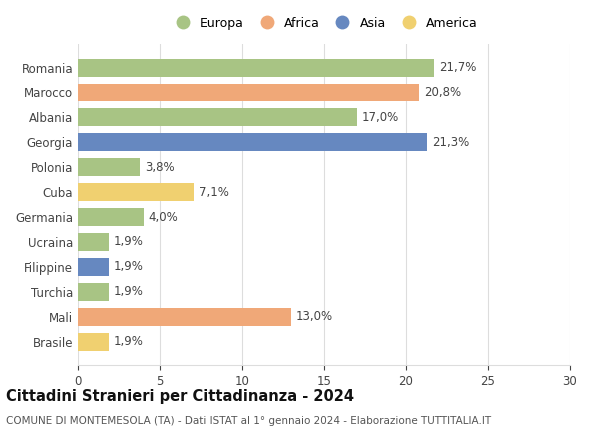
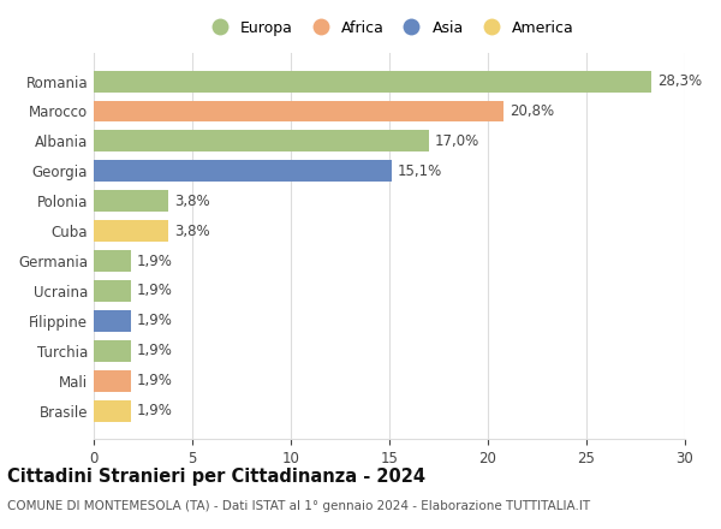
Romania: 21,7% -> 28,3%
Georgia: 21,3% -> 15,1%
Cuba: 7,1% -> 3,8%
Germania: 4,0% -> 1,9%
Mali: 13,0% -> 1,9%
